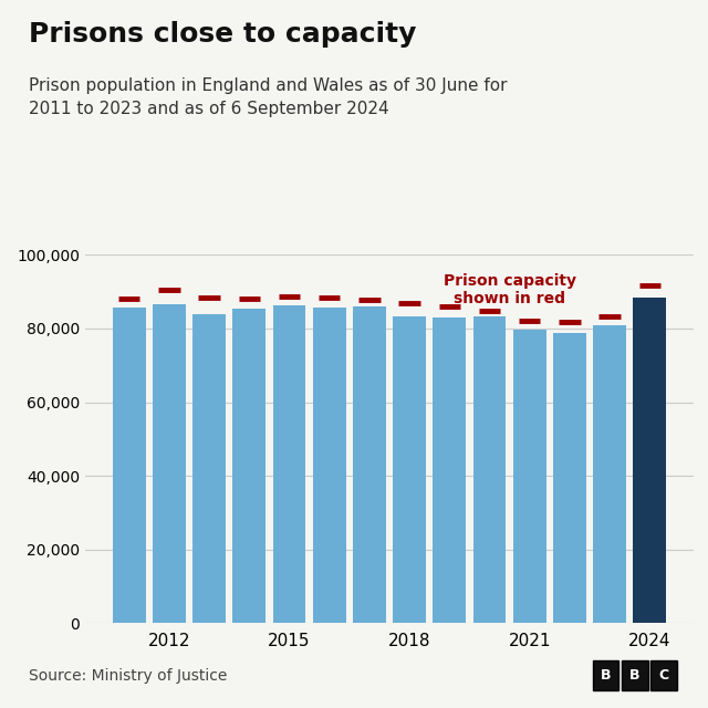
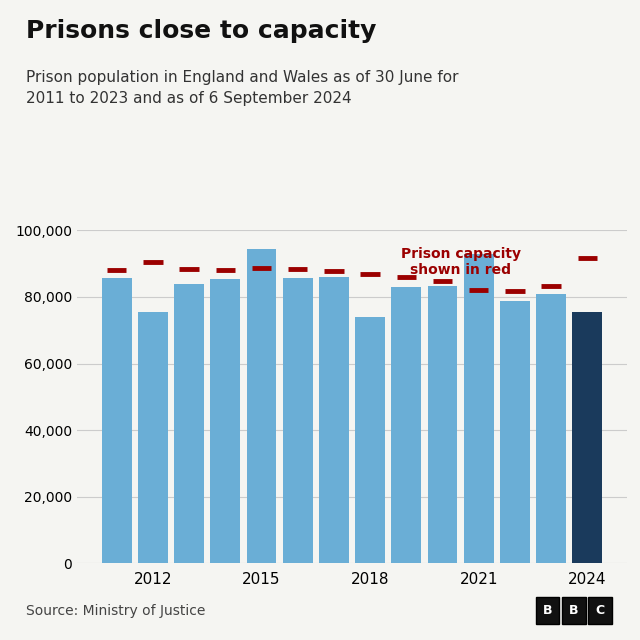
2012: 86,600 -> 75,500
2015: 86,200 -> 94,500
2018: 83,200 -> 74,000
2021: 79,600 -> 93,000
2024: 88,500 -> 75,500
